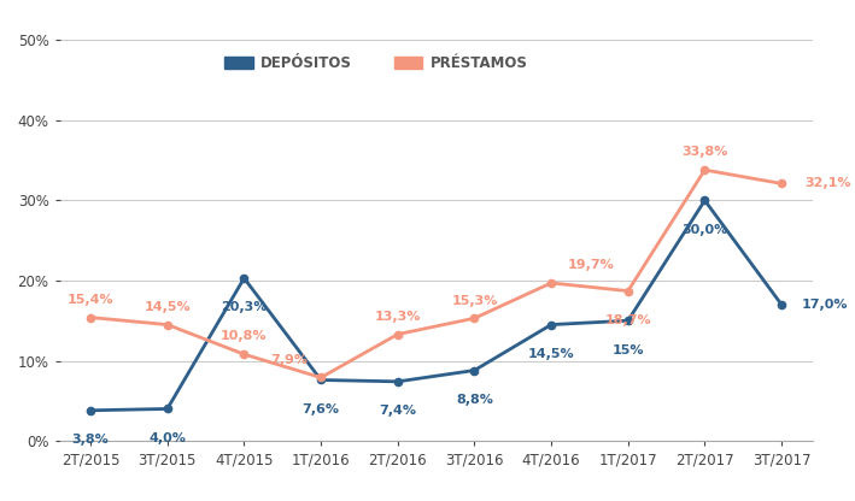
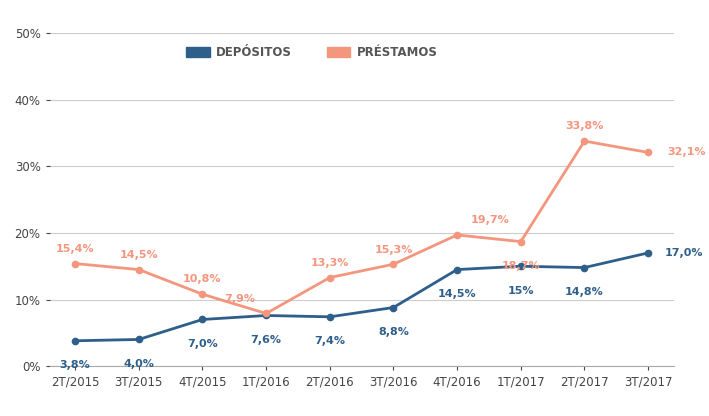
DEPÓSITOS/4T/2015: 20,3% -> 7,0%
DEPÓSITOS/2T/2017: 30,0% -> 14,8%
